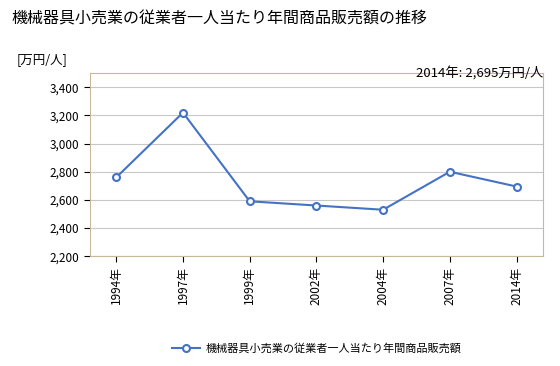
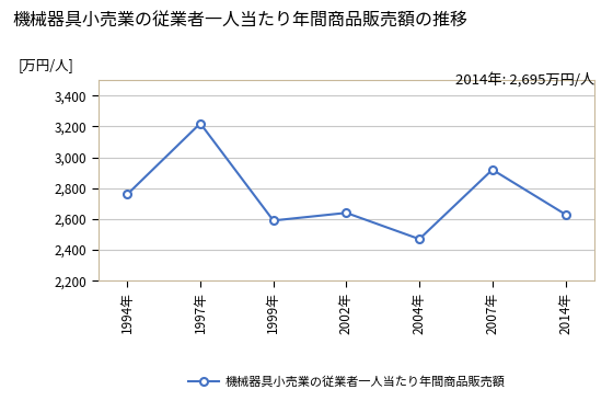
2002年: 2,560 -> 2,640
2004年: 2,530 -> 2,470
2007年: 2,800 -> 2,920
2014年: 2,700 -> 2,630
